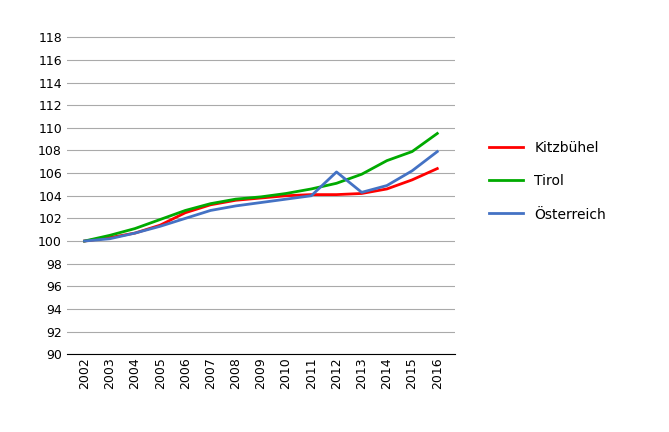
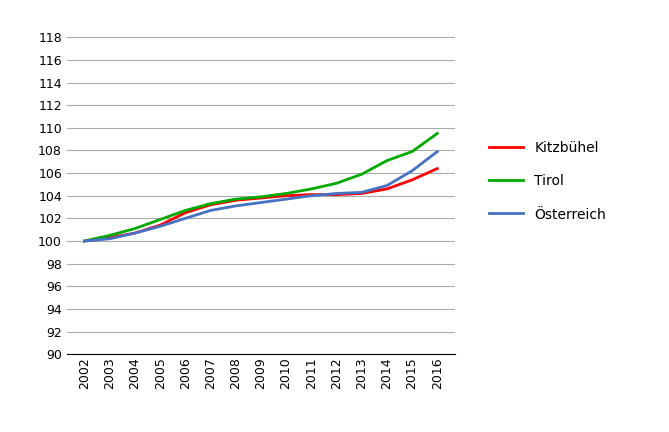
Österreich/2012: 106.1 -> 104.2
